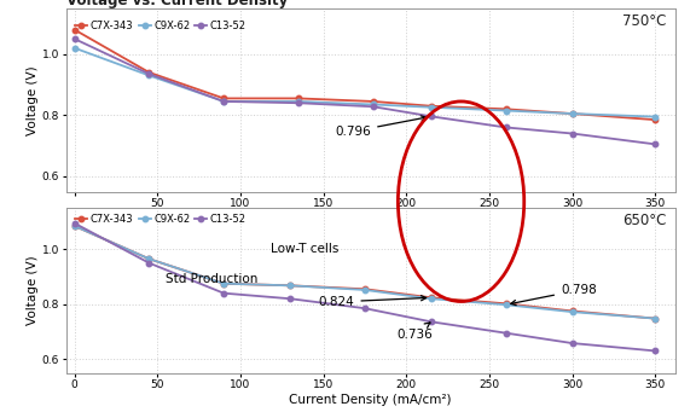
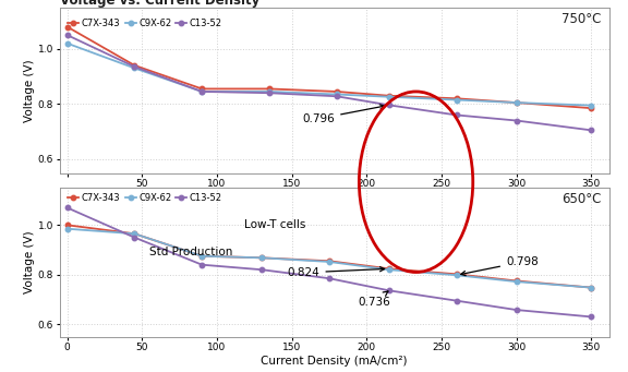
C7X-343/0: 1.085 -> 1.000
C9X-62/0: 1.085 -> 0.985
C13-52/0: 1.095 -> 1.070
